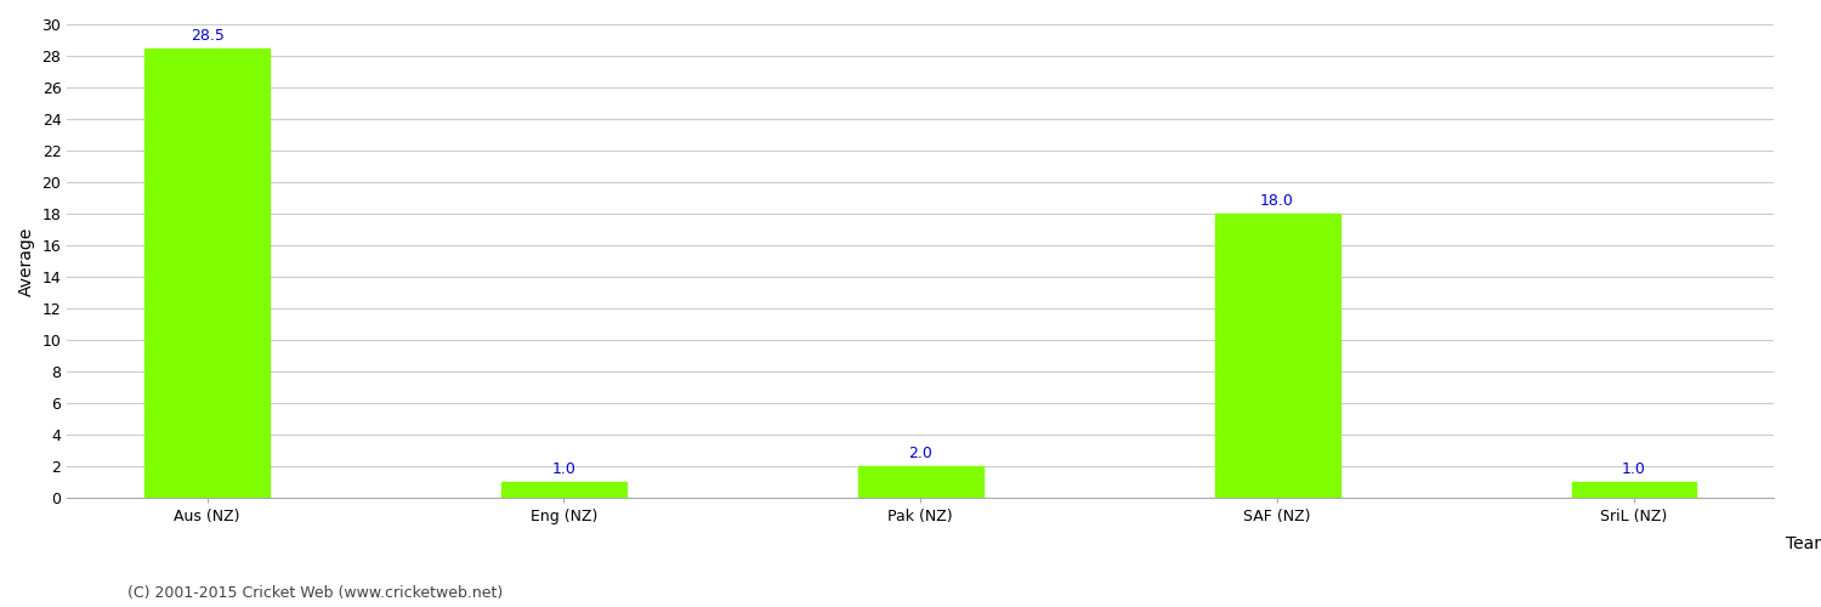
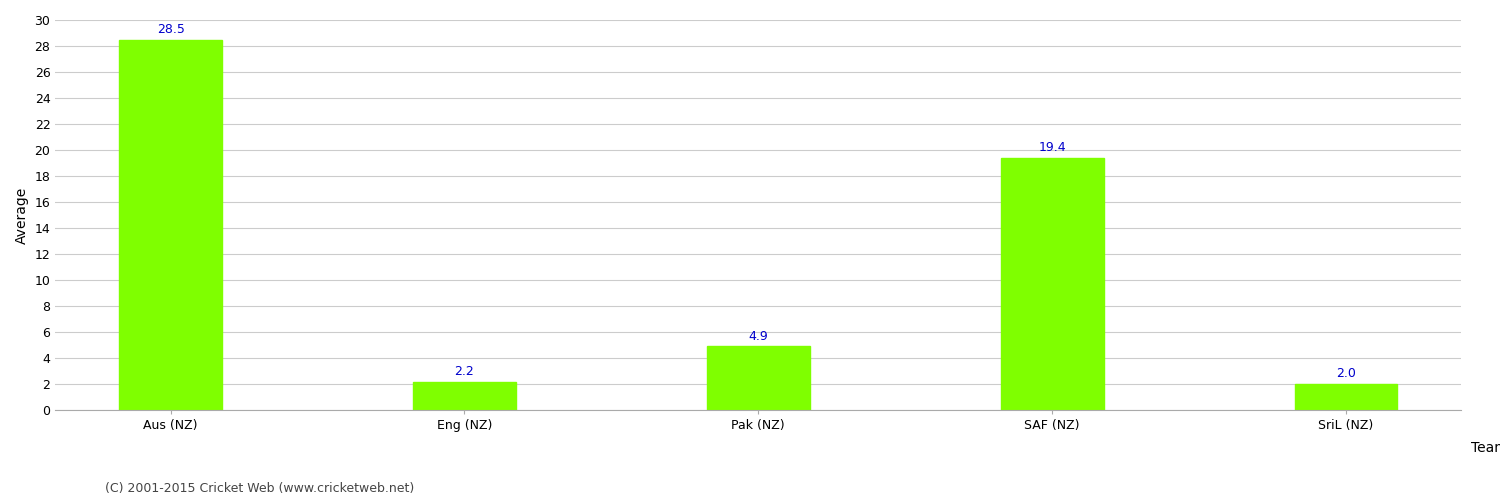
Eng (NZ): 1.0 -> 2.2
Pak (NZ): 2.0 -> 4.9
SAF (NZ): 18.0 -> 19.4
SriL (NZ): 1.0 -> 2.0
